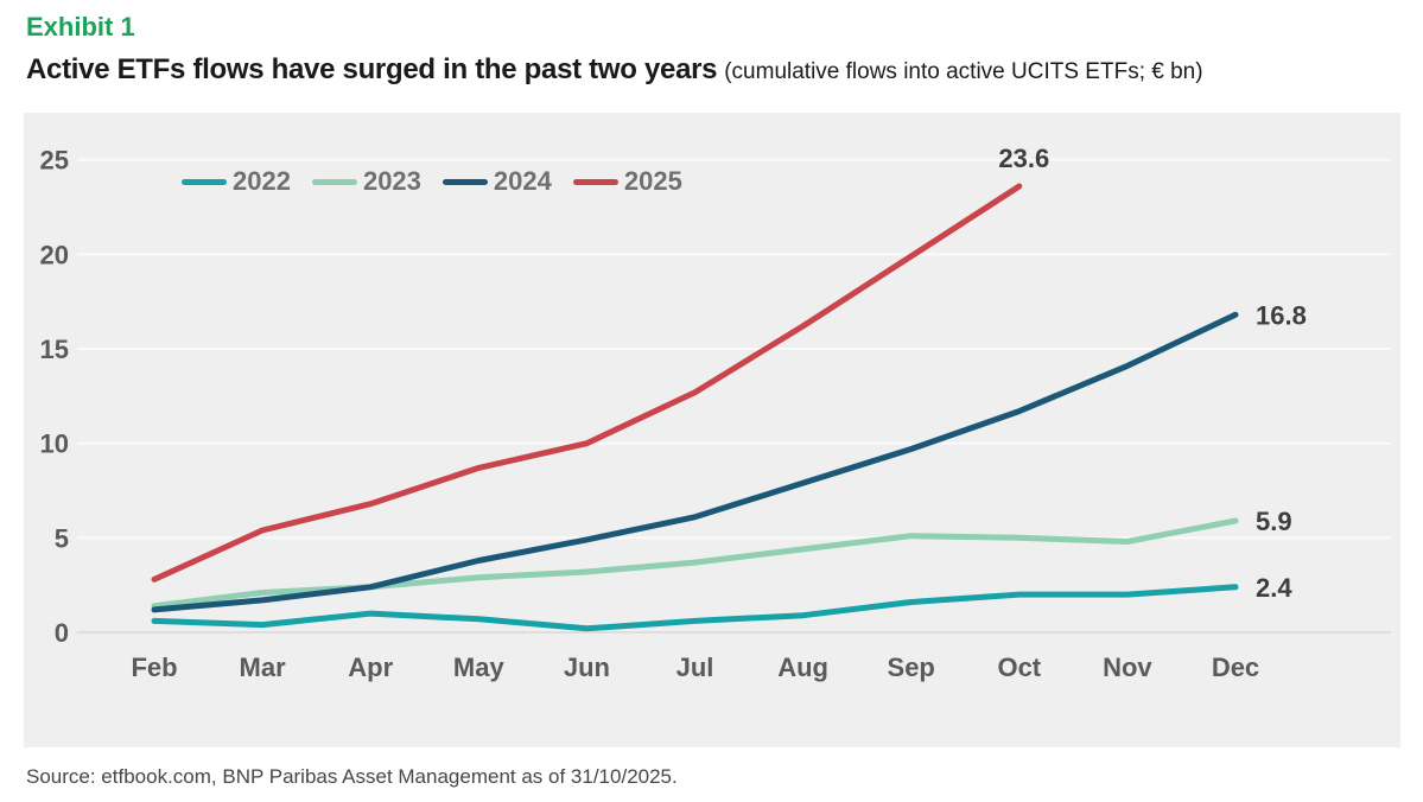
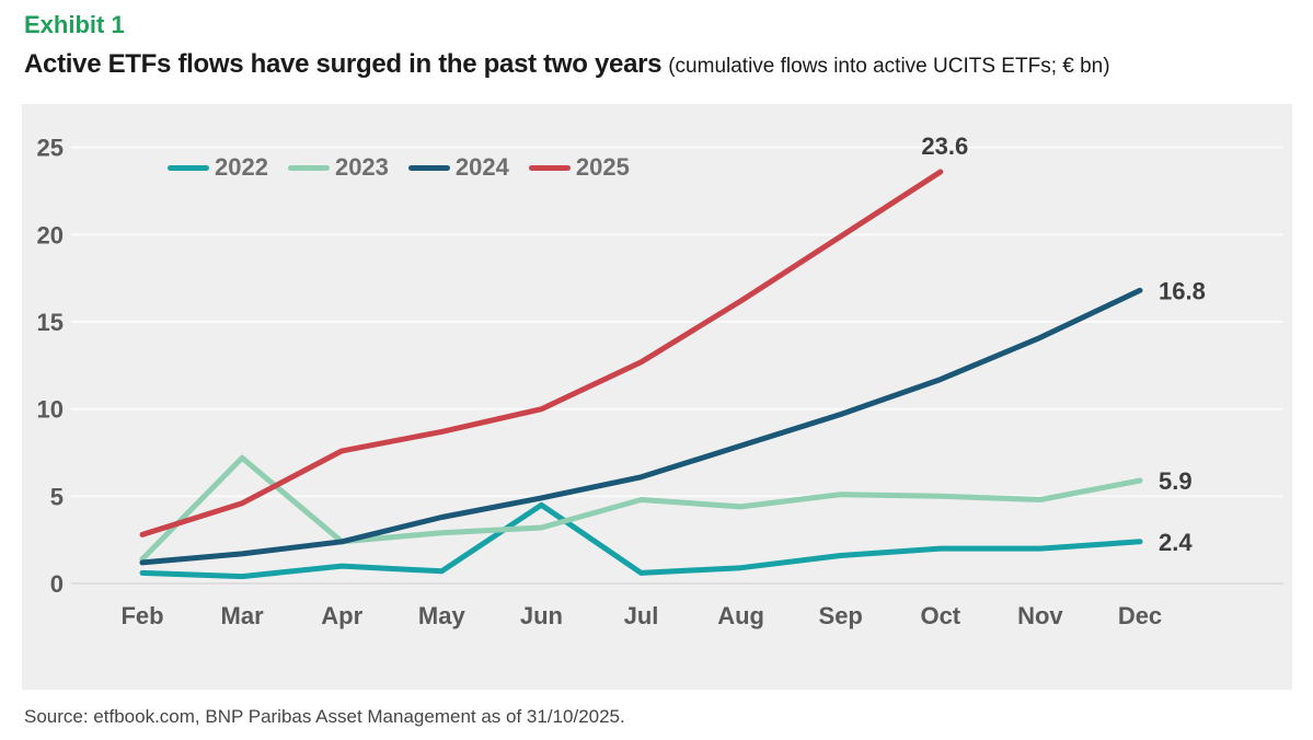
2023/Mar: 2.1 -> 7.2
2025/Mar: 5.4 -> 4.6
2025/Apr: 6.8 -> 7.6
2022/Jun: 0.2 -> 4.5
2023/Jul: 3.7 -> 4.8
